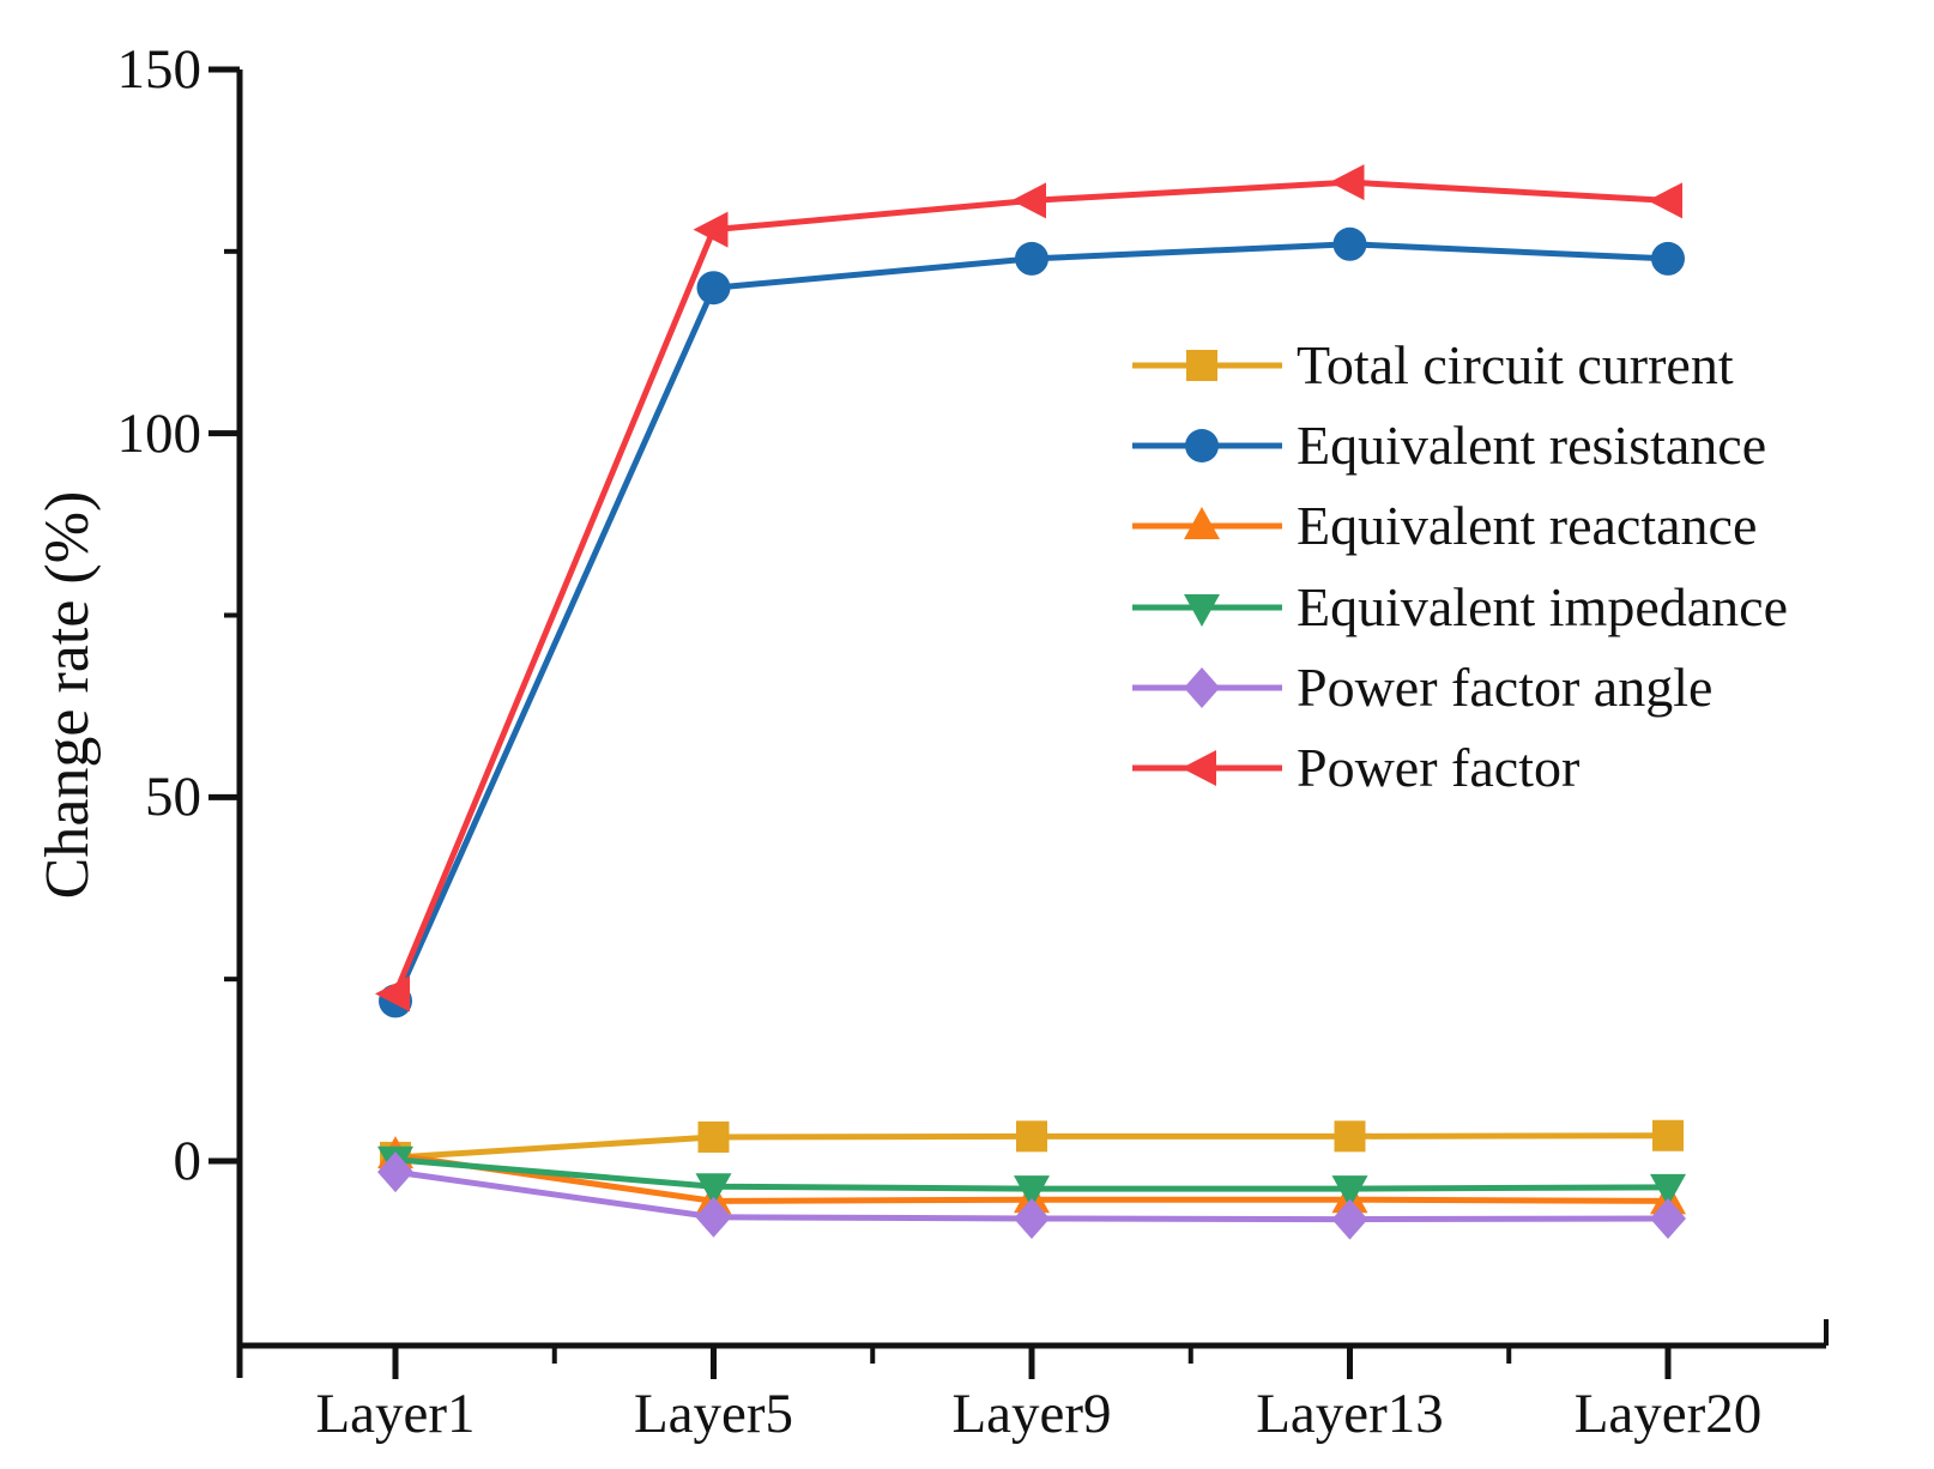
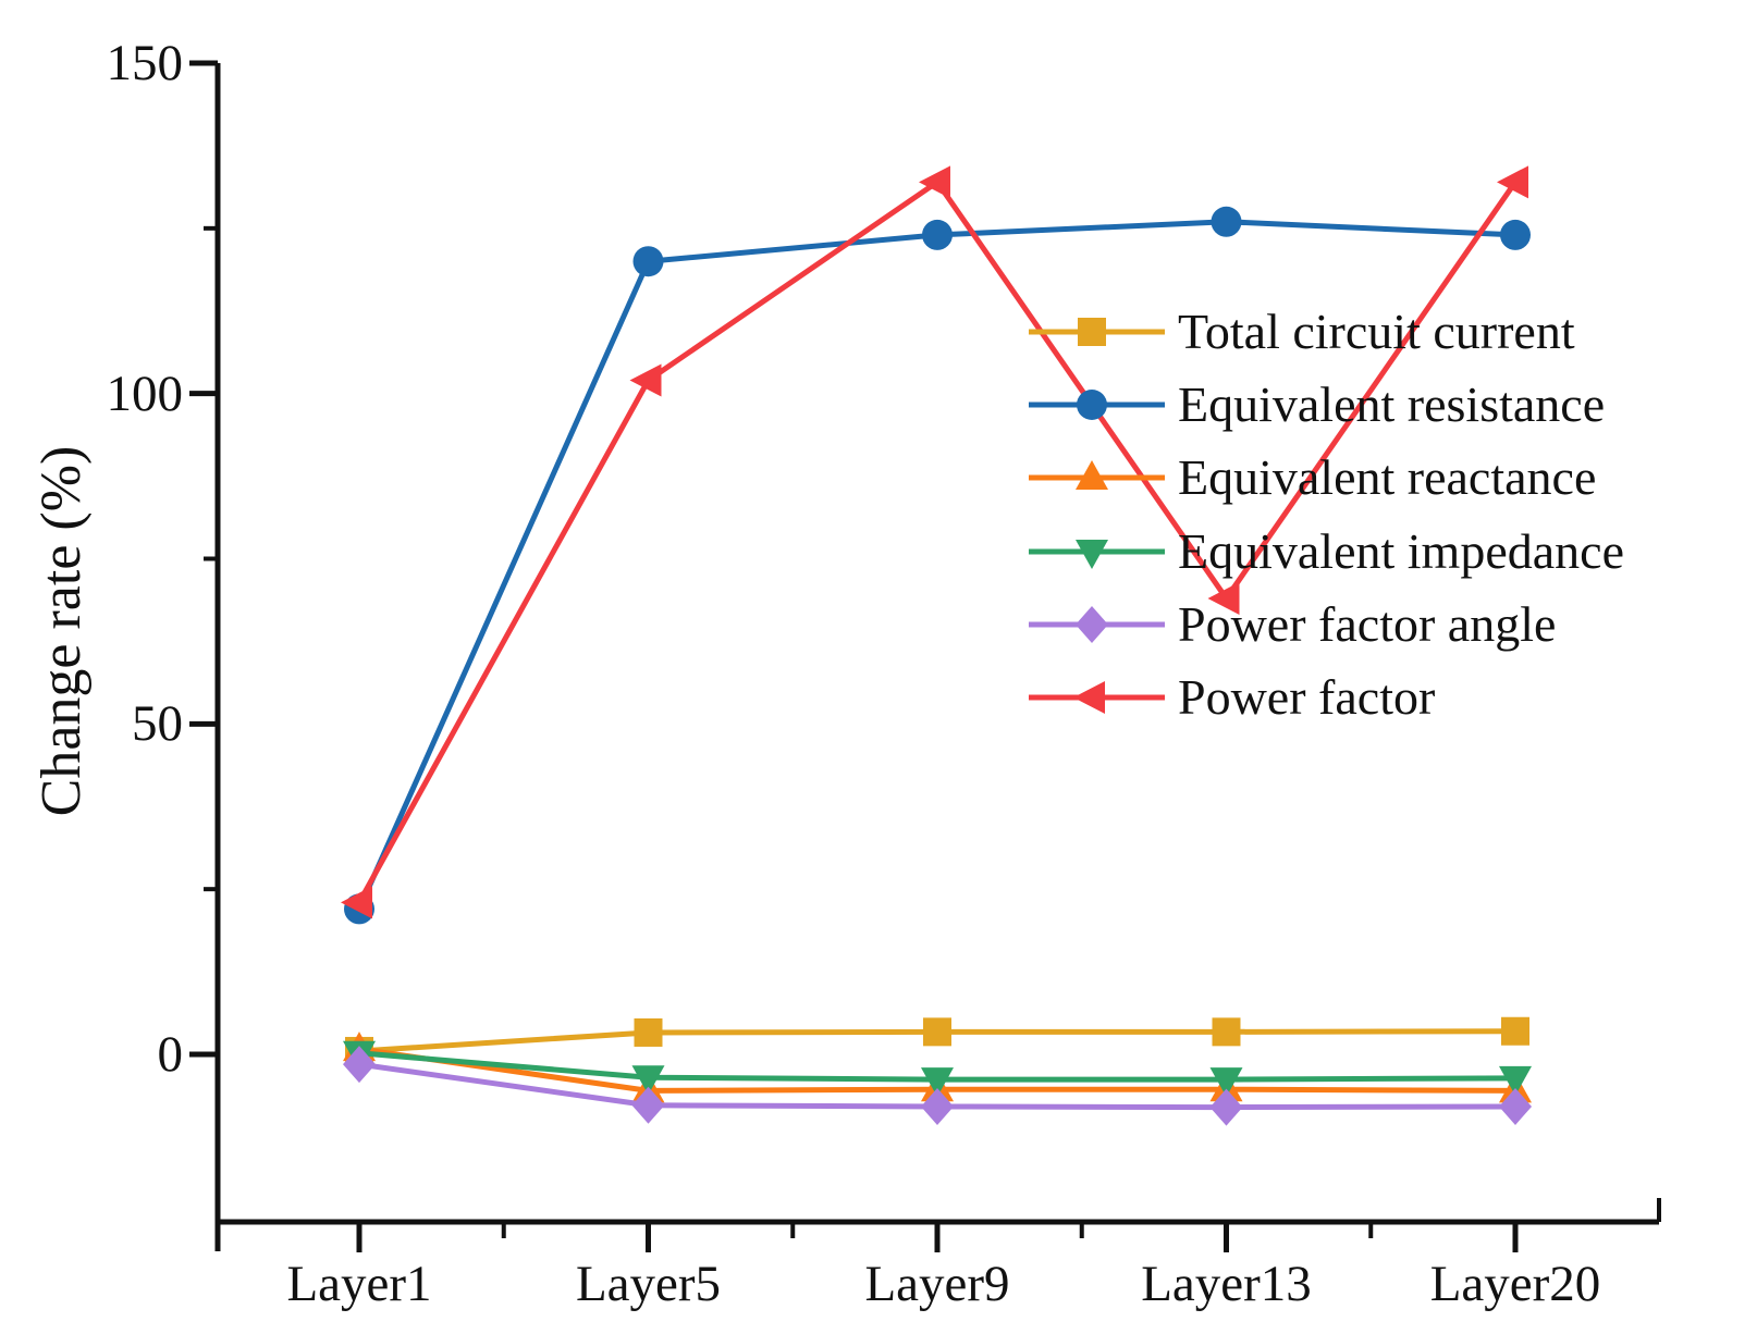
Power factor/Layer5: 128 -> 102
Power factor/Layer13: 134 -> 69
